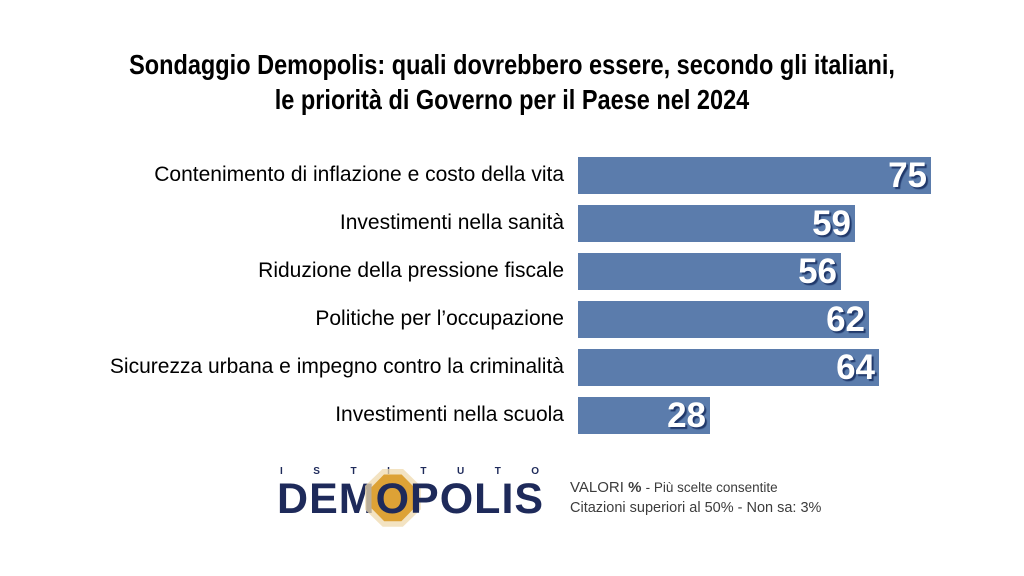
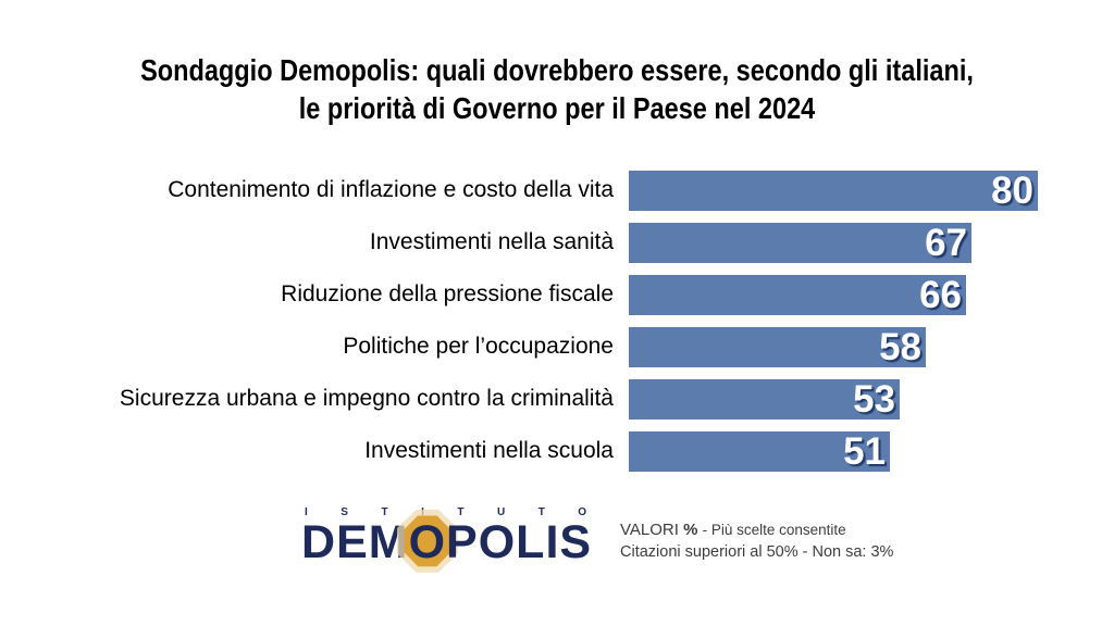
Contenimento di inflazione e costo della vita: 75 -> 80
Investimenti nella sanità: 59 -> 67
Riduzione della pressione fiscale: 56 -> 66
Politiche per l’occupazione: 62 -> 58
Sicurezza urbana e impegno contro la criminalità: 64 -> 53
Investimenti nella scuola: 28 -> 51
